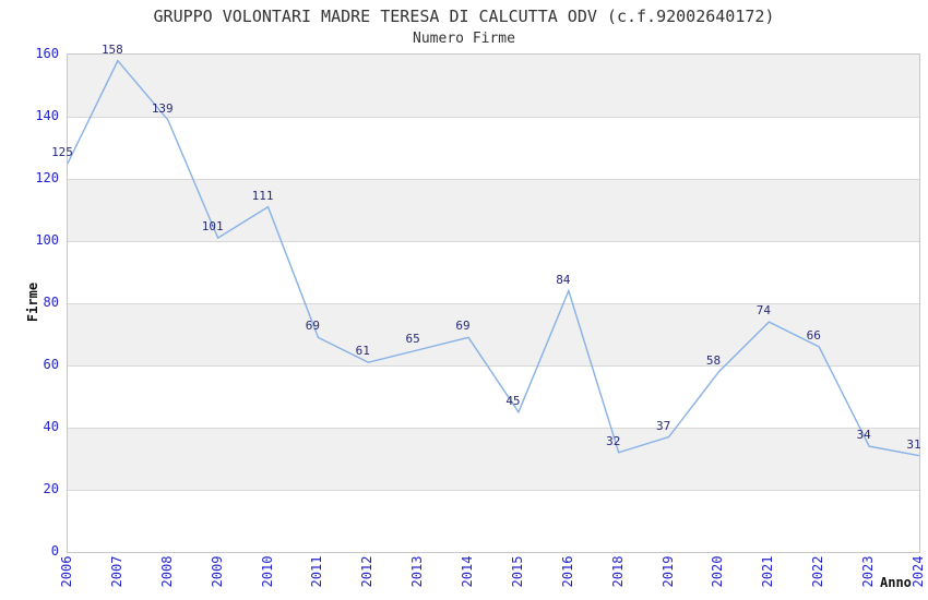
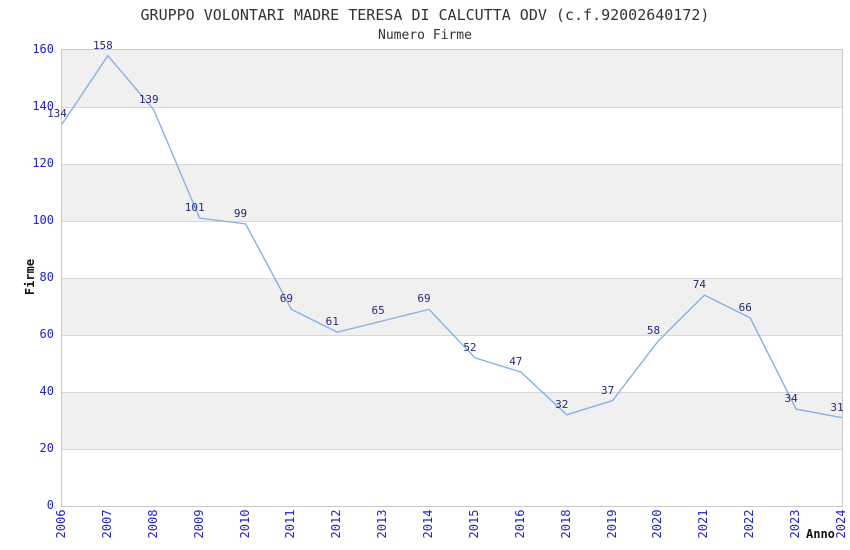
2006: 125 -> 134
2010: 111 -> 99
2015: 45 -> 52
2016: 84 -> 47
